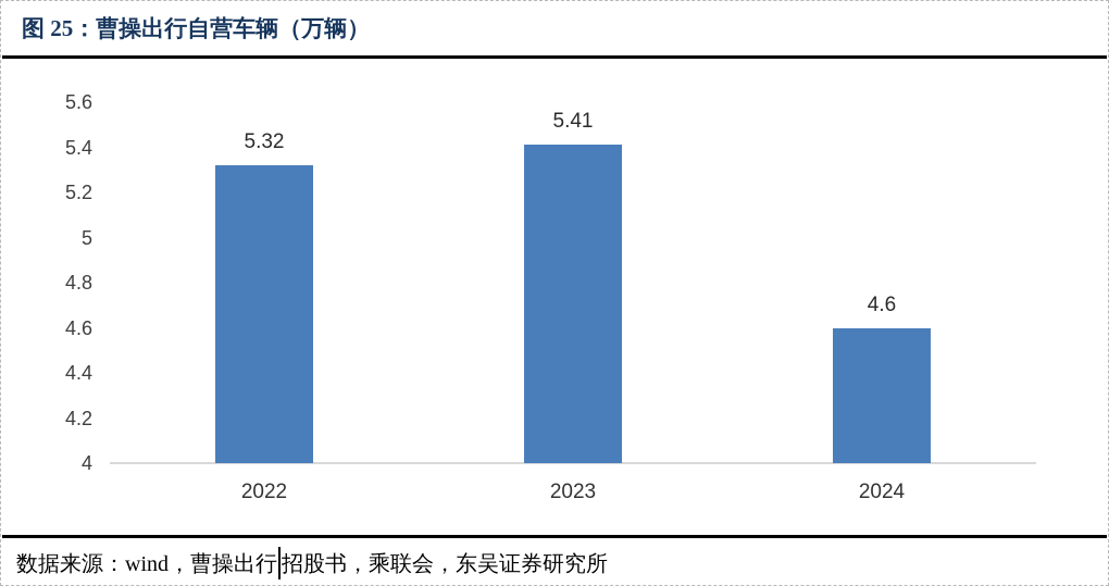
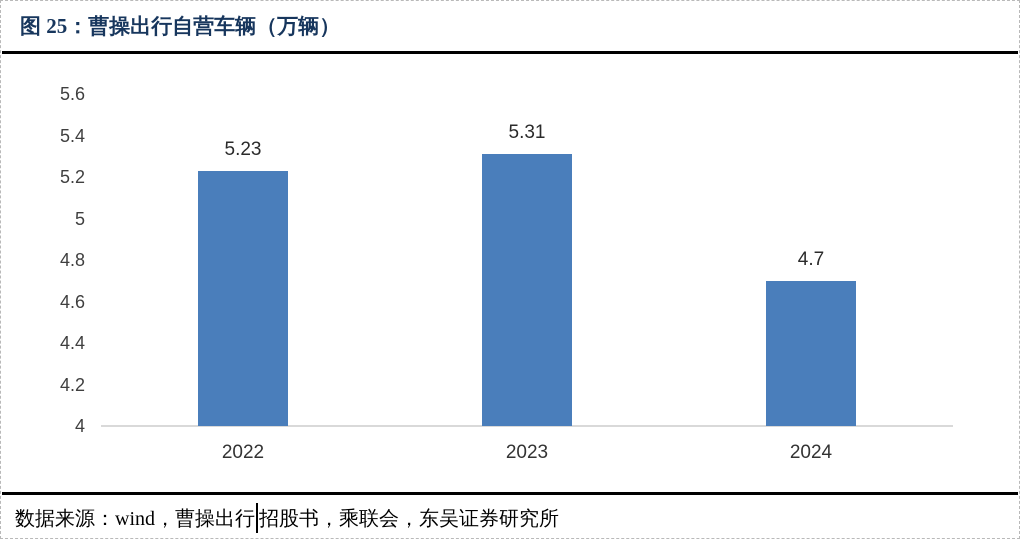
2022: 5.32 -> 5.23
2023: 5.41 -> 5.31
2024: 4.6 -> 4.7
